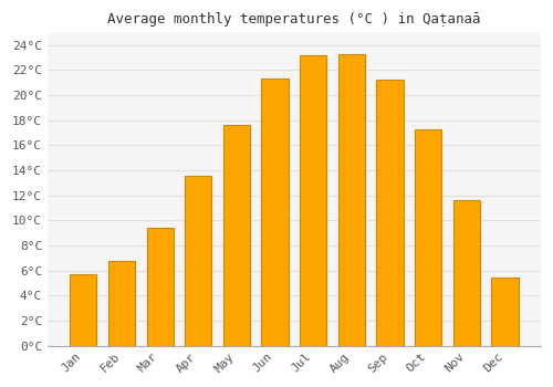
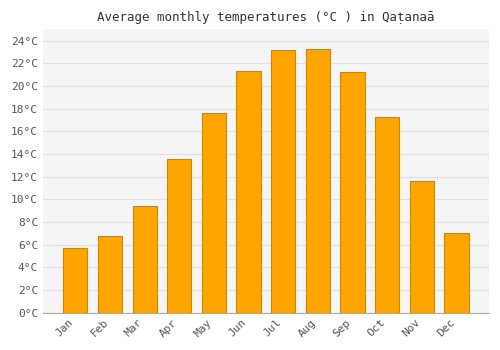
Dec: 5.4°C -> 7.0°C
